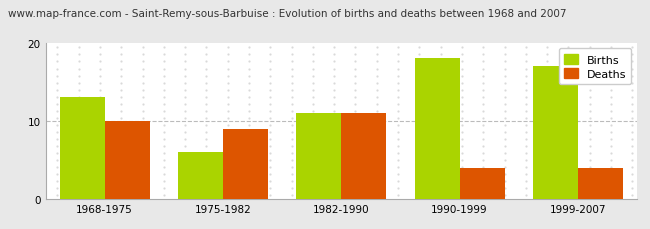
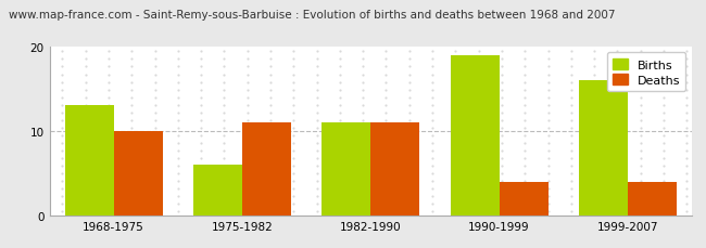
Deaths/1975-1982: 9 -> 11
Births/1990-1999: 18 -> 19
Births/1999-2007: 17 -> 16
